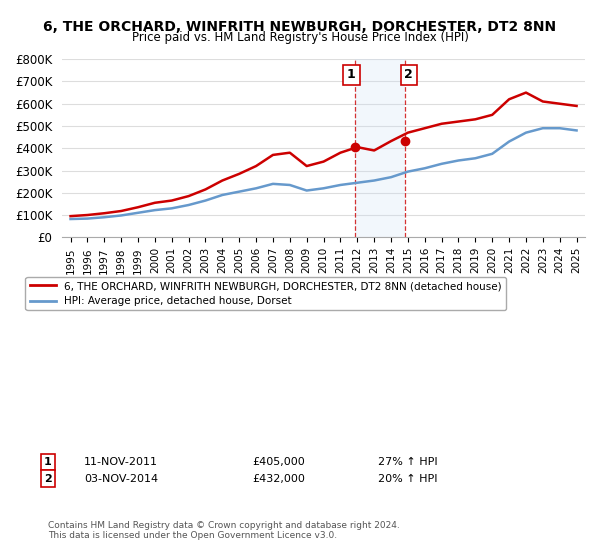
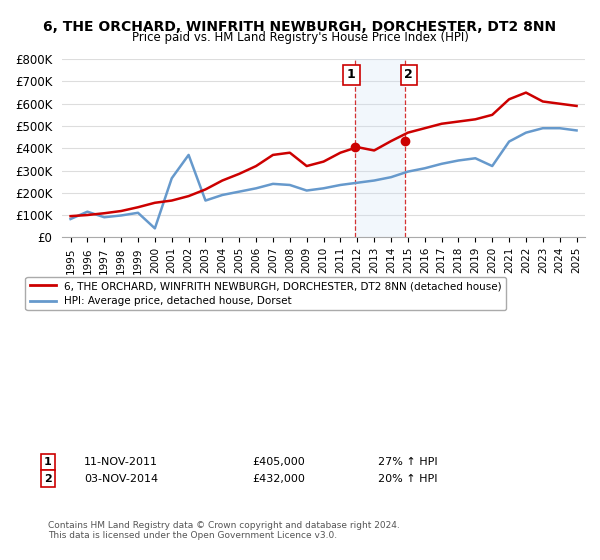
HPI: Average price, detached house, Dorset/1996: £84K -> £115K
HPI: Average price, detached house, Dorset/2000: £122K -> £40K
HPI: Average price, detached house, Dorset/2001: £130K -> £265K
HPI: Average price, detached house, Dorset/2002: £145K -> £370K
HPI: Average price, detached house, Dorset/2020: £375K -> £320K
